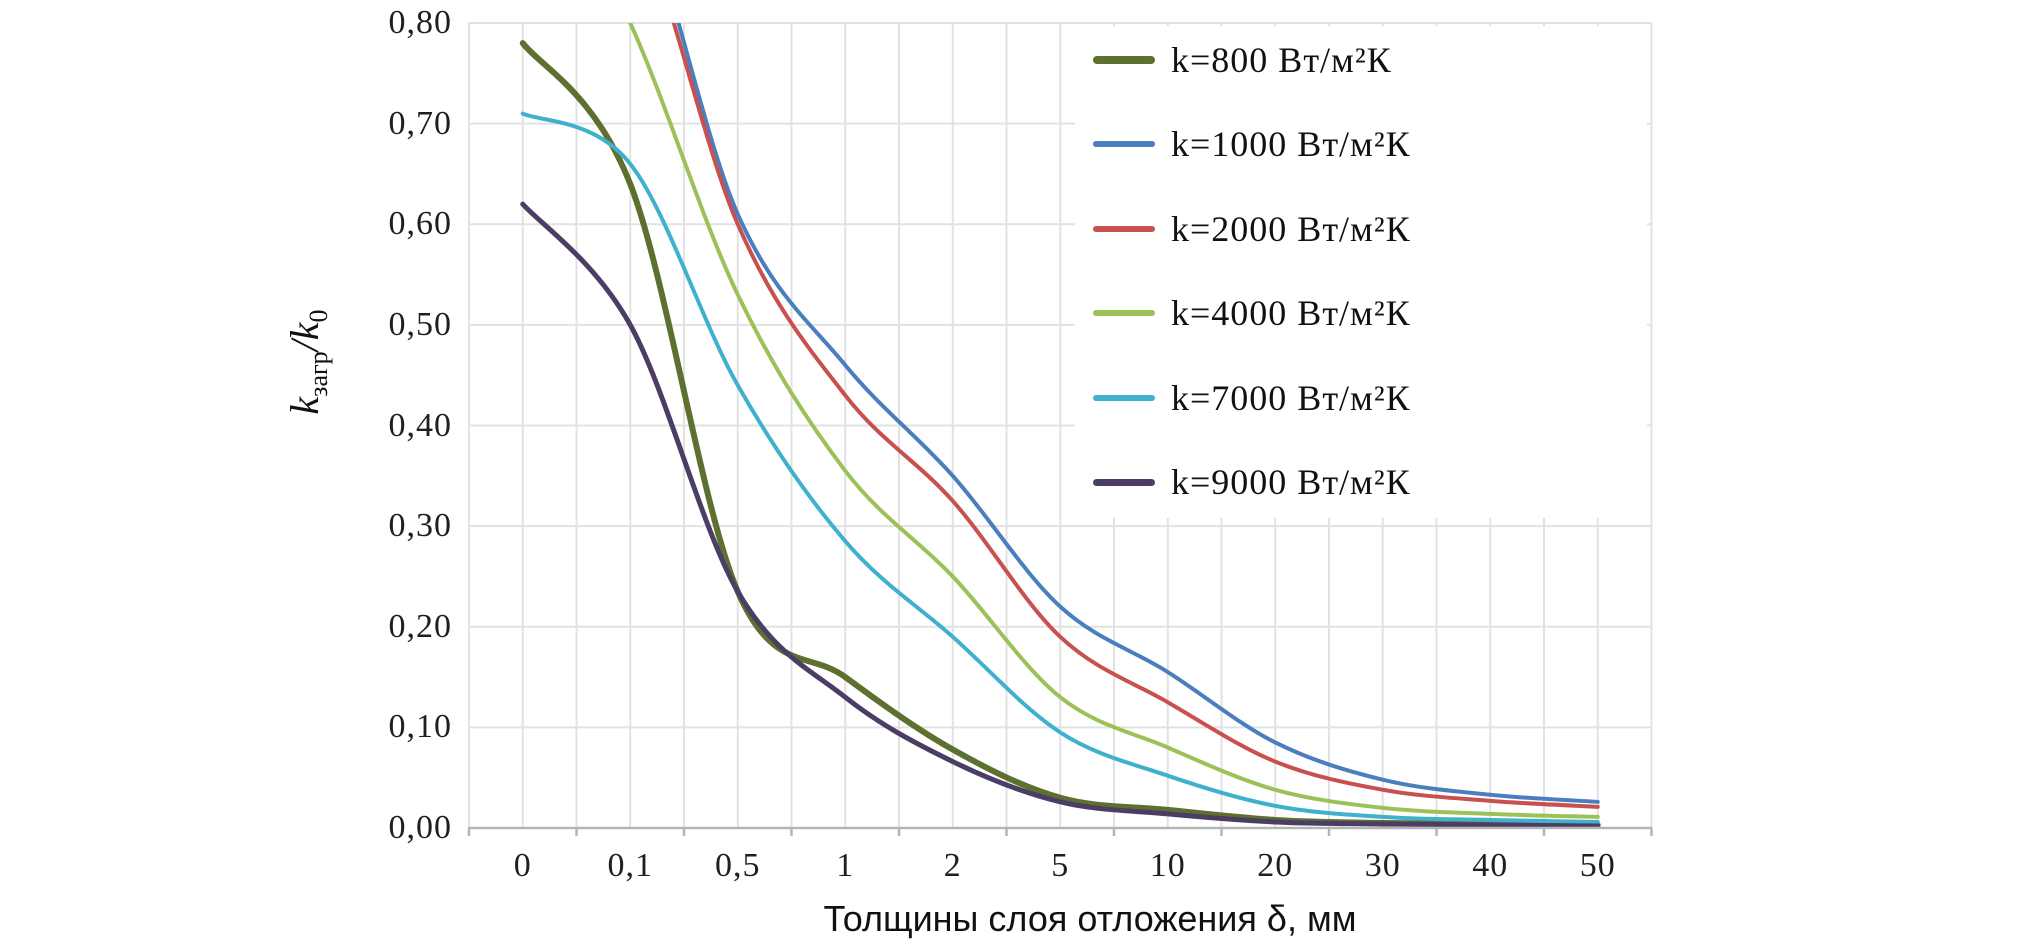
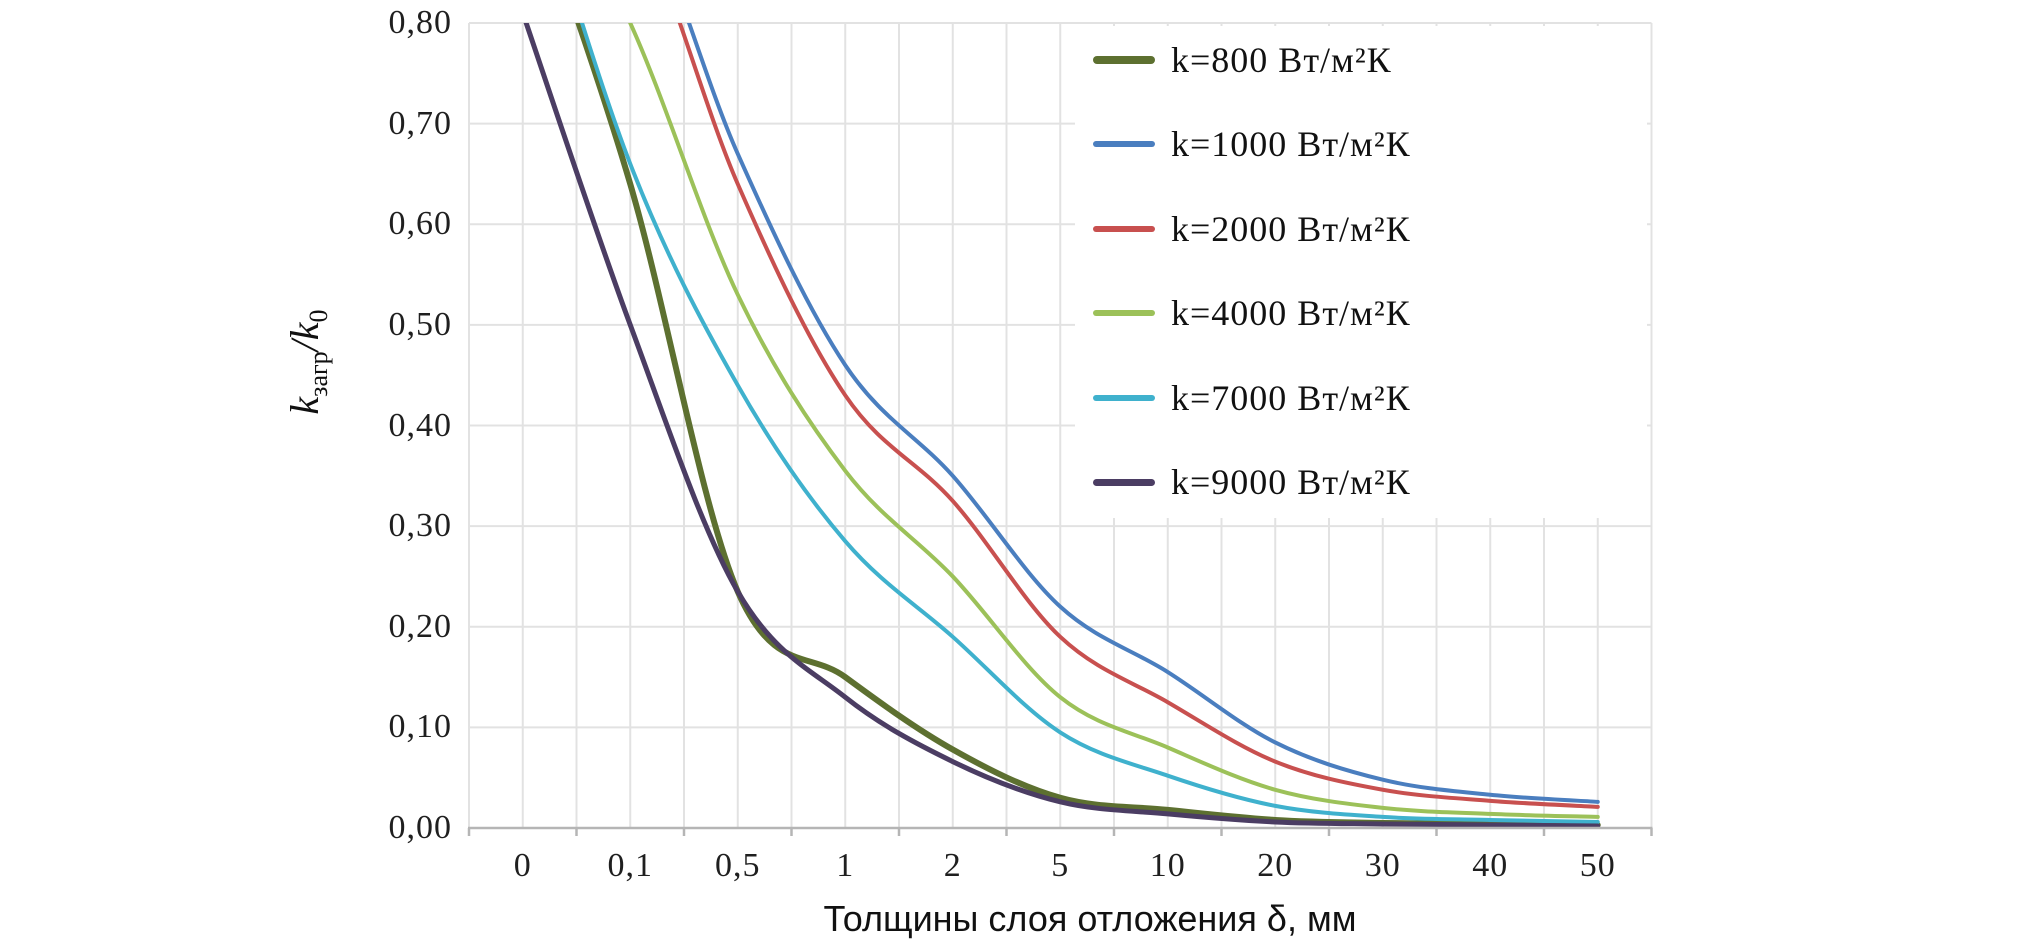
k=800 Вт/м²К/0: 0,78 -> 0,96
k=7000 Вт/м²К/0: 0,71 -> 0,99
k=9000 Вт/м²К/0: 0,62 -> 0,81
k=1000 Вт/м²К/0,5: 0,61 -> 0,67
k=2000 Вт/м²К/0,5: 0,60 -> 0,64
